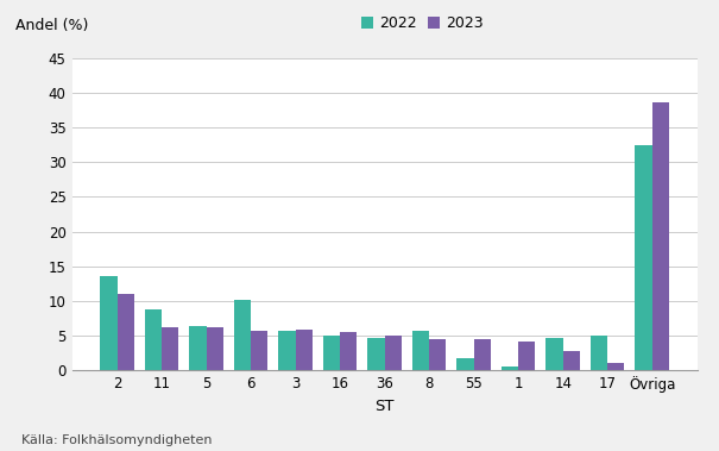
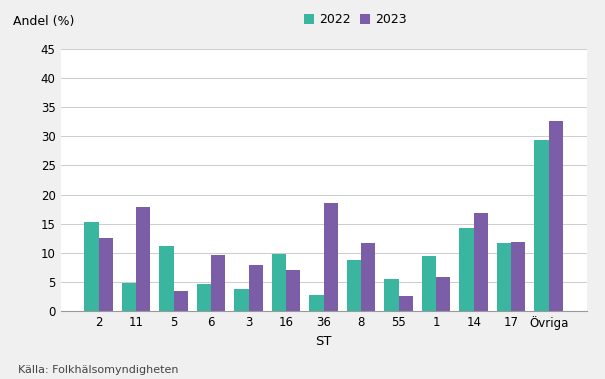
2022/2: 13.5 -> 15.2
2023/2: 11.0 -> 12.6
2022/11: 8.7 -> 4.8
2023/11: 6.2 -> 17.8
2022/5: 6.4 -> 11.2
2023/5: 6.2 -> 3.4
2022/6: 10.1 -> 4.6
2023/6: 5.7 -> 9.6
2022/3: 5.6 -> 3.8
2023/3: 5.8 -> 7.8
2022/16: 4.9 -> 9.8
2023/16: 5.5 -> 7.0
2022/36: 4.6 -> 2.8
2023/36: 5.0 -> 18.6
2022/8: 5.7 -> 8.8
2023/8: 4.4 -> 11.6
2022/55: 1.7 -> 5.4
2023/55: 4.4 -> 2.6
2022/1: 0.5 -> 9.4
2023/1: 4.1 -> 5.8
2022/14: 4.6 -> 14.2
2023/14: 2.7 -> 16.8
2022/17: 5.0 -> 11.6
2023/17: 1.0 -> 11.8
2022/Övriga: 32.5 -> 29.4
2023/Övriga: 38.7 -> 32.6
